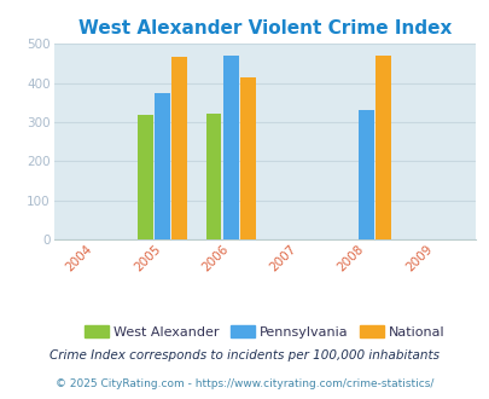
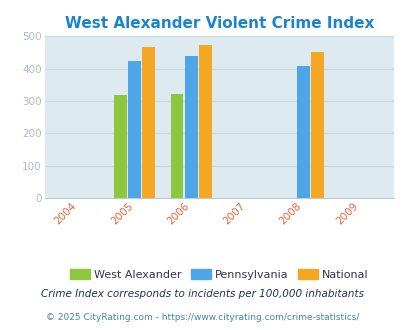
Pennsylvania/2005: 375 -> 425
Pennsylvania/2006: 470 -> 440
National/2006: 415 -> 472
Pennsylvania/2008: 330 -> 408
National/2008: 470 -> 452
